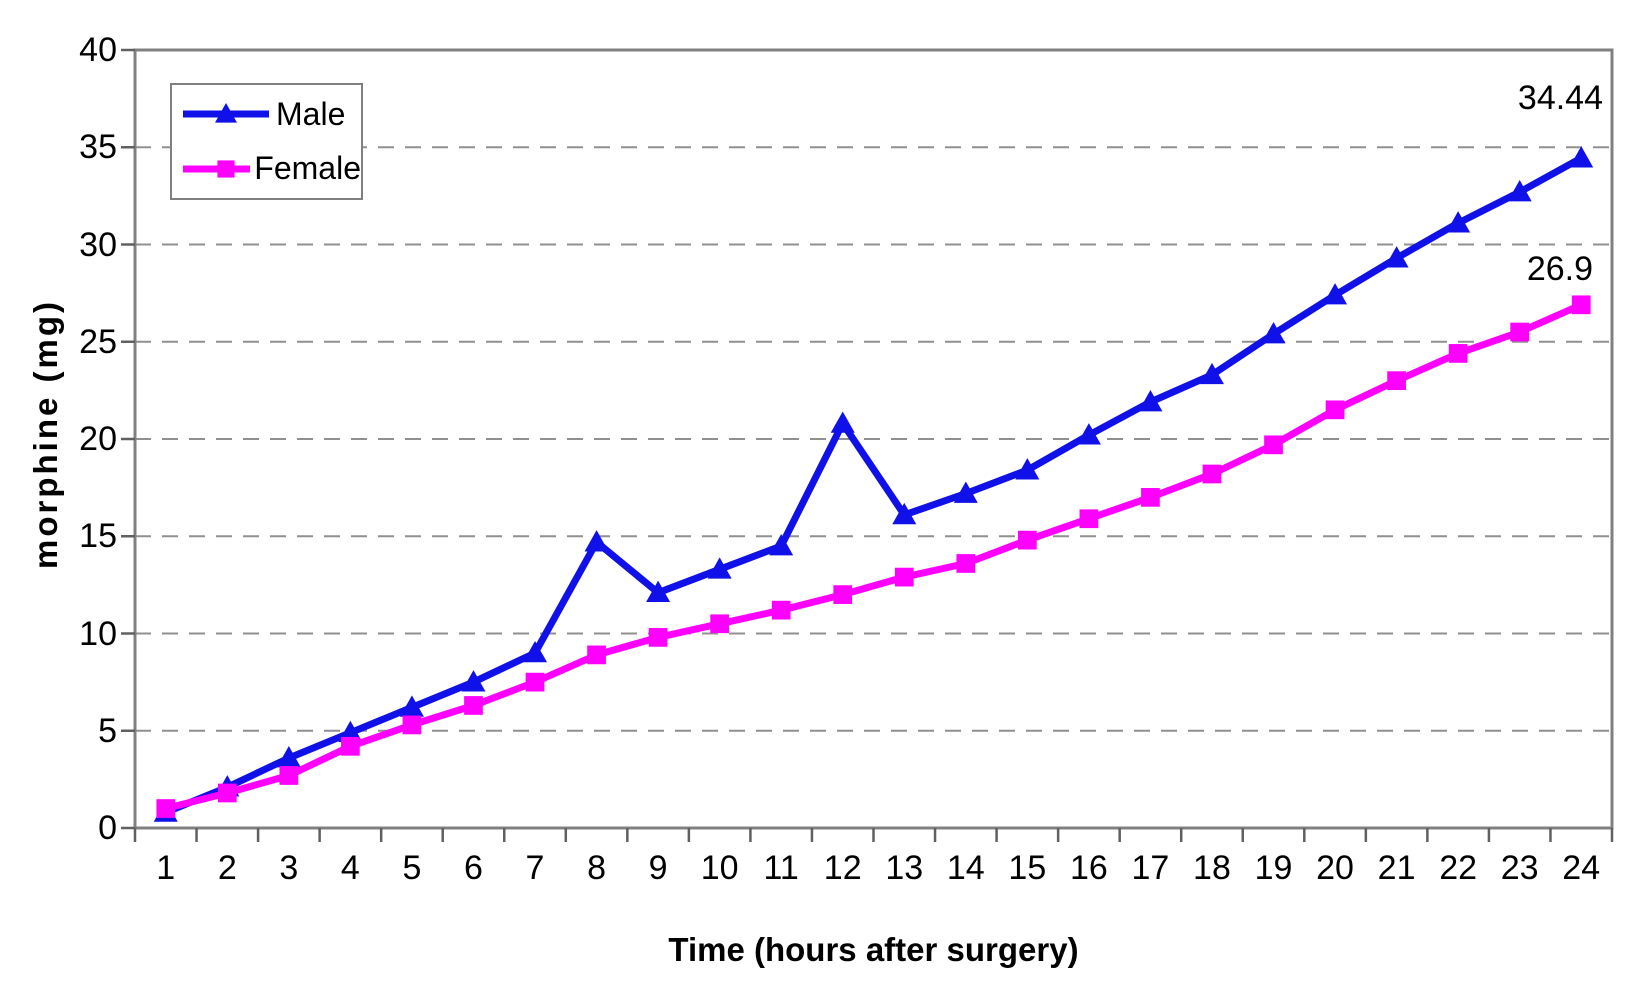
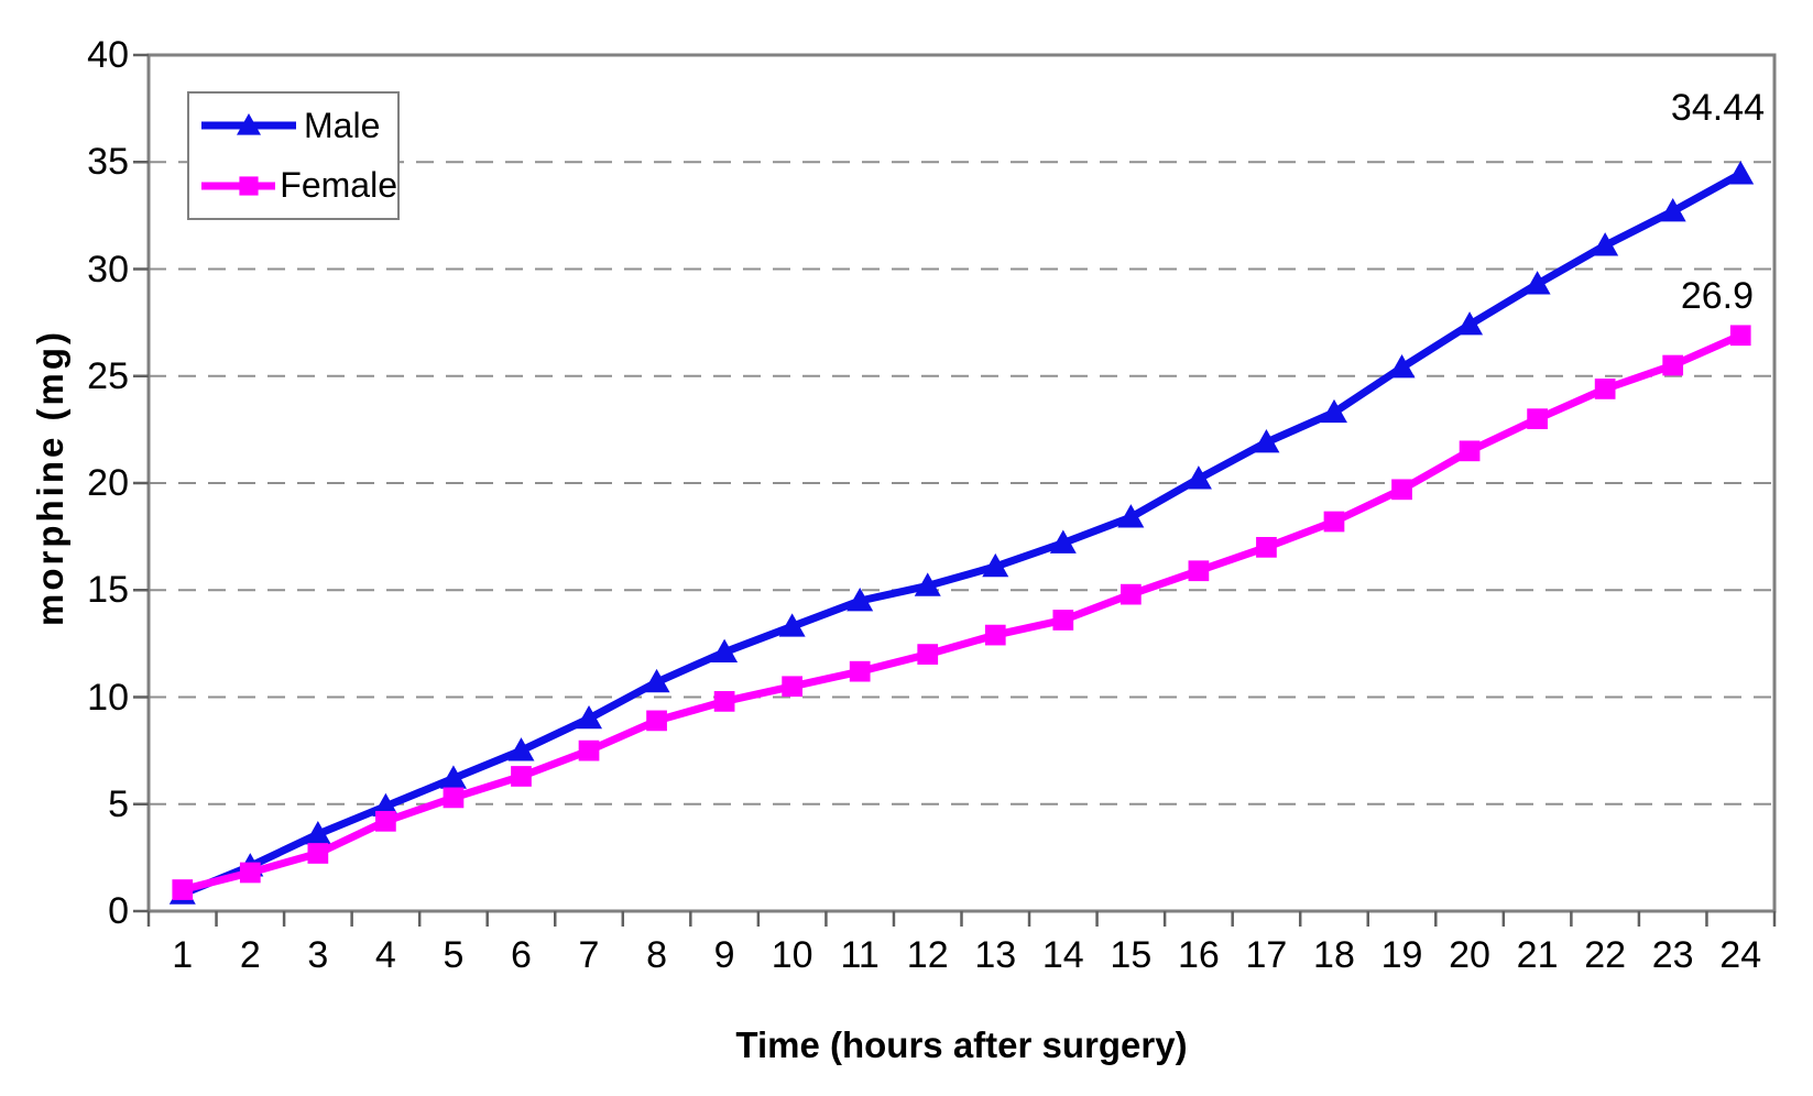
Male/8: 14.7 -> 10.7
Male/12: 20.8 -> 15.2
